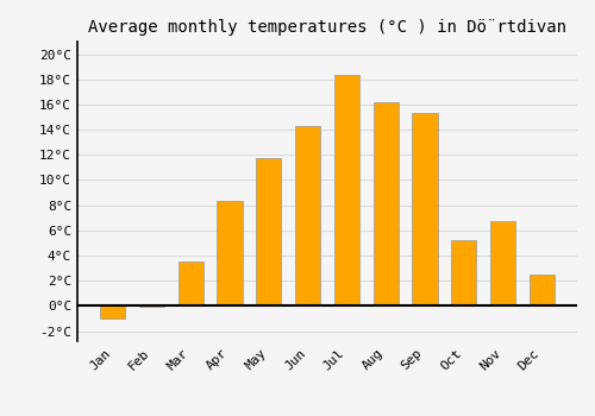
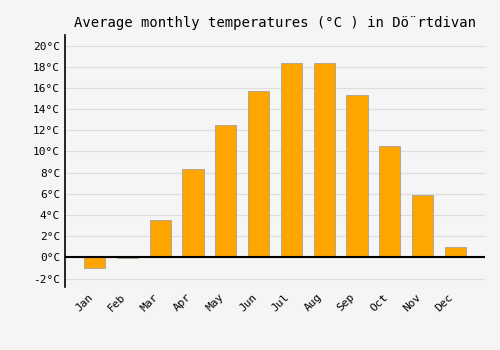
May: 11.7°C -> 12.5°C
Jun: 14.3°C -> 15.7°C
Aug: 16.2°C -> 18.4°C
Oct: 5.2°C -> 10.5°C
Nov: 6.7°C -> 5.9°C
Dec: 2.5°C -> 1.0°C
